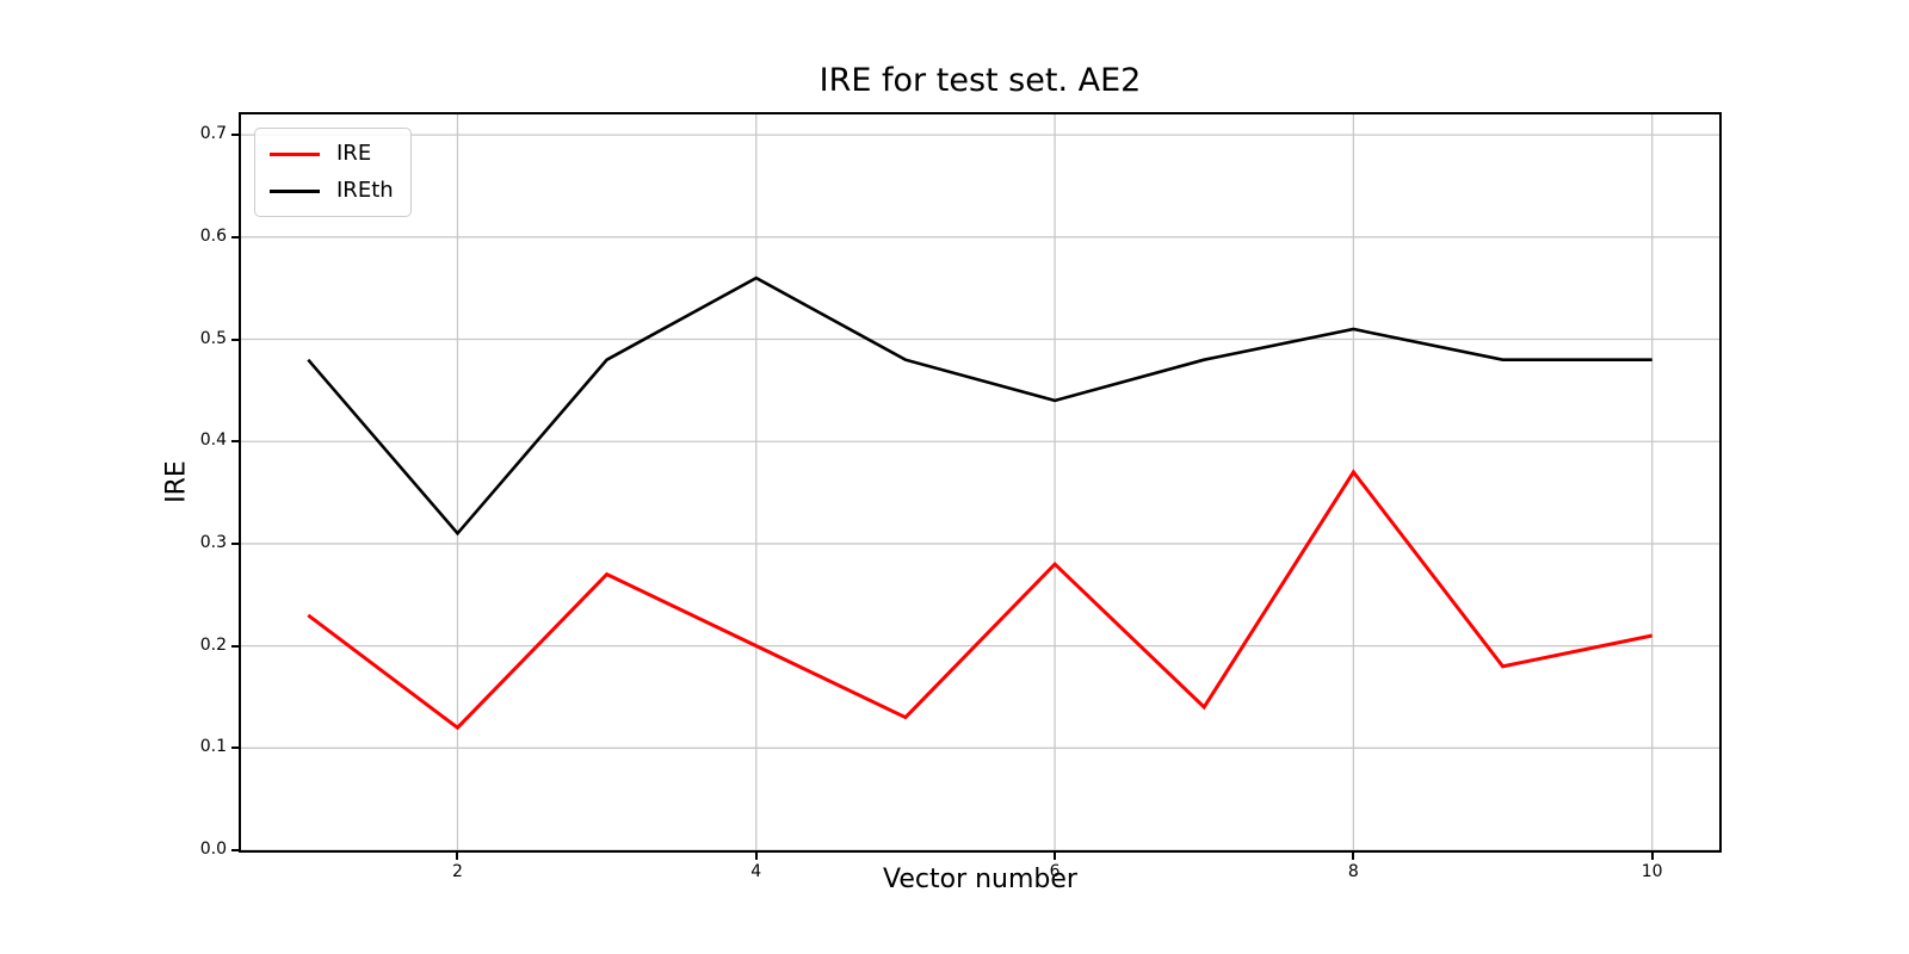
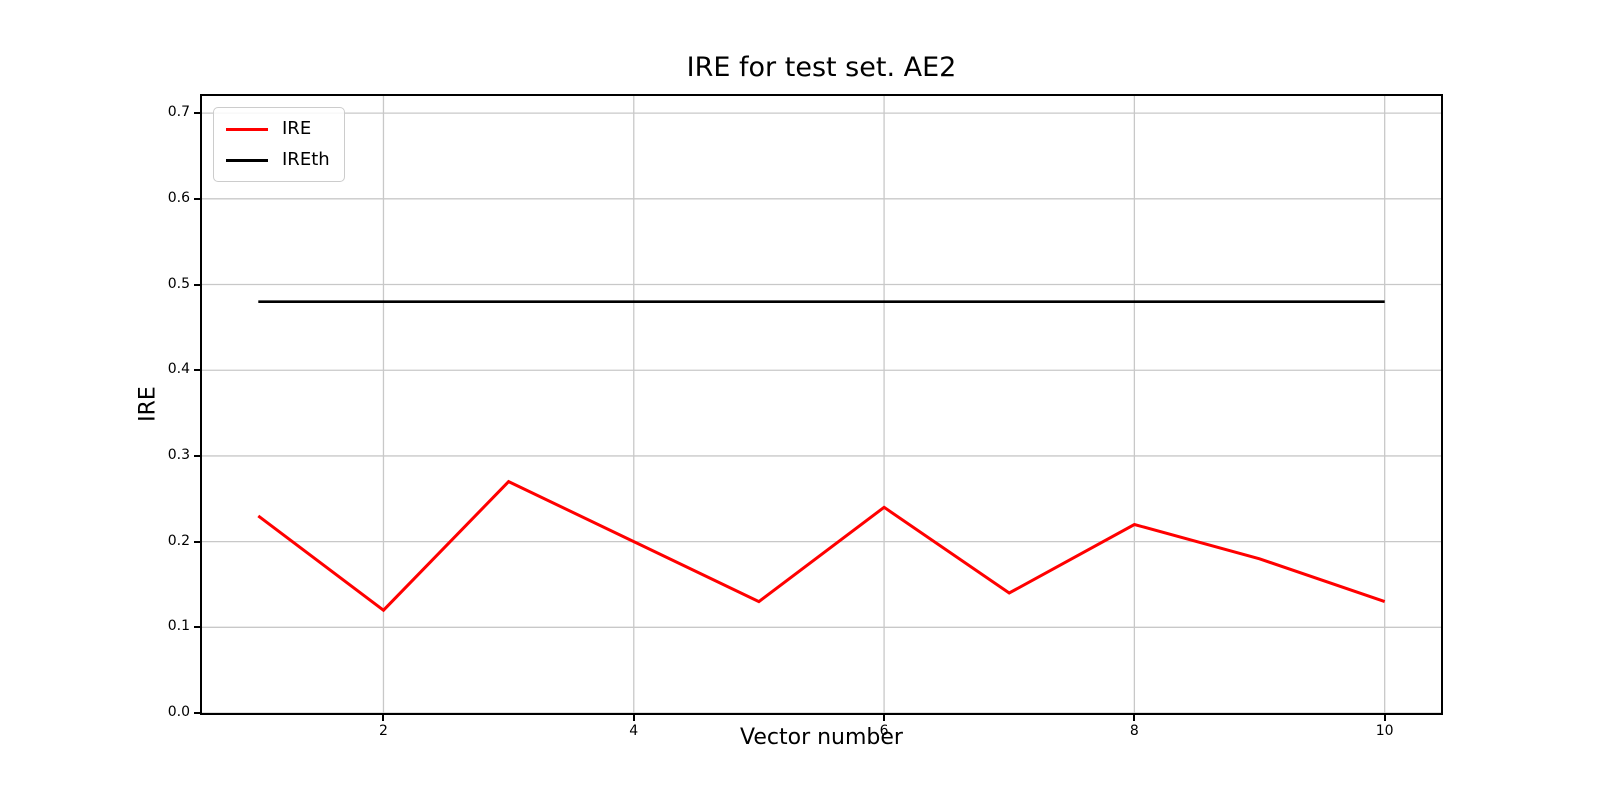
IREth/2: 0.31 -> 0.48
IREth/4: 0.56 -> 0.48
IRE/6: 0.28 -> 0.24
IREth/6: 0.44 -> 0.48
IRE/8: 0.37 -> 0.22
IREth/8: 0.51 -> 0.48
IRE/10: 0.21 -> 0.13
